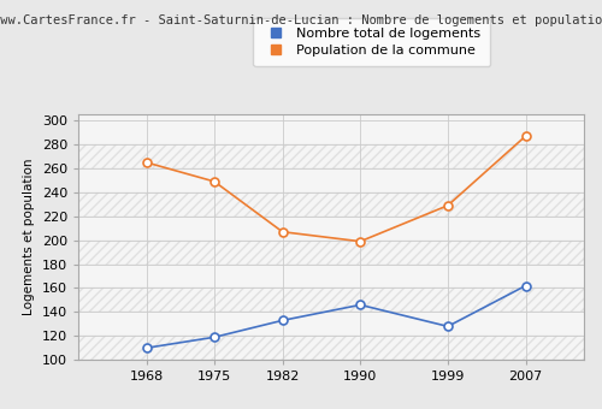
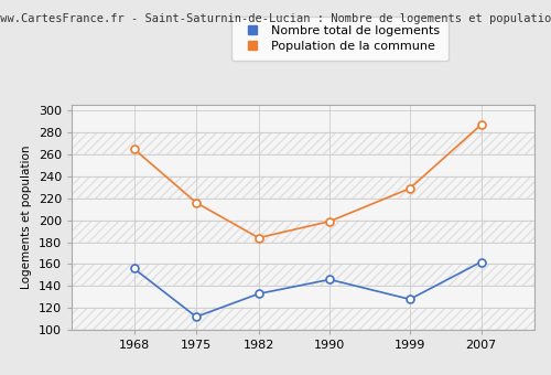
Nombre total de logements/1968: 110 -> 156
Nombre total de logements/1975: 119 -> 112
Population de la commune/1975: 249 -> 216
Population de la commune/1982: 207 -> 184
